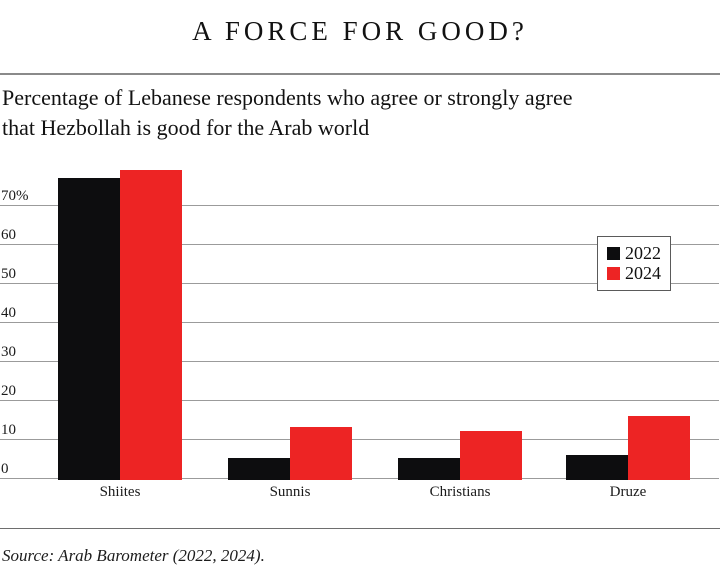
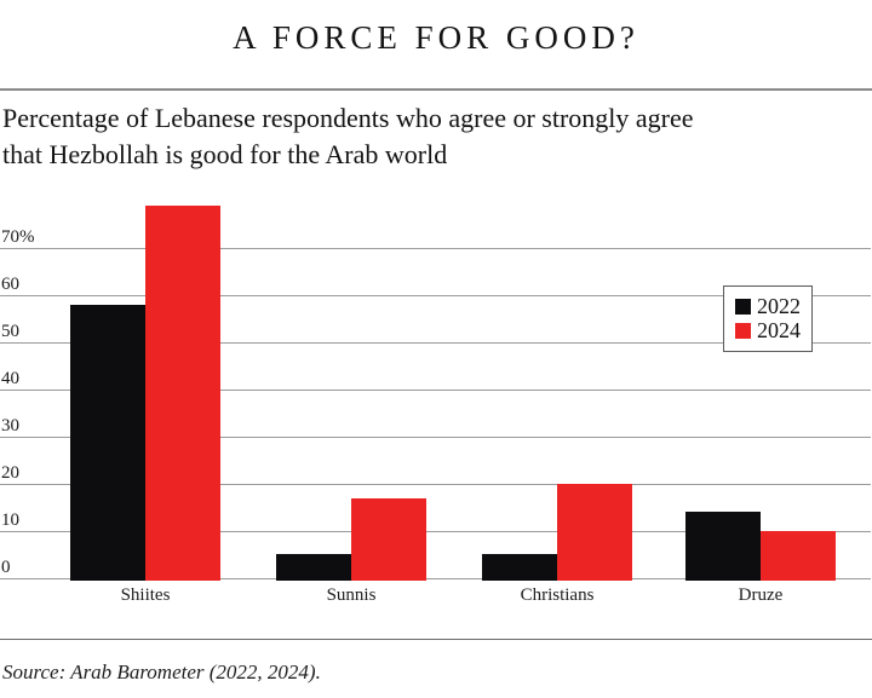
2022/Shiites: 77% -> 58%
2024/Sunnis: 13% -> 17%
2024/Christians: 12% -> 20%
2022/Druze: 6% -> 14%
2024/Druze: 16% -> 10%
